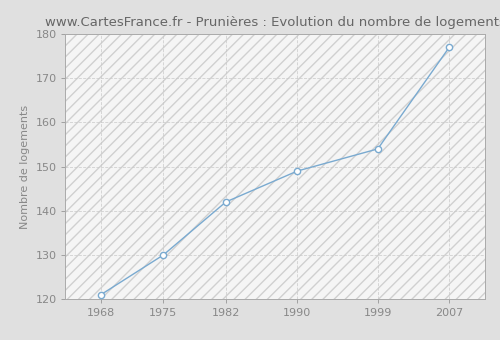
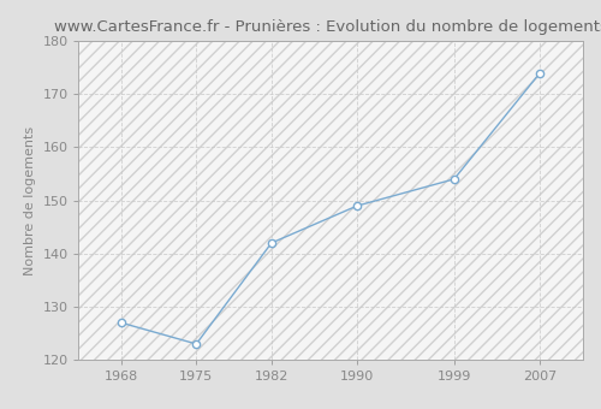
1968: 121 -> 127
1975: 130 -> 123
2007: 177 -> 174
